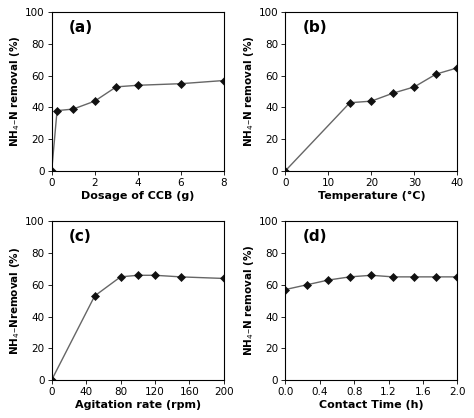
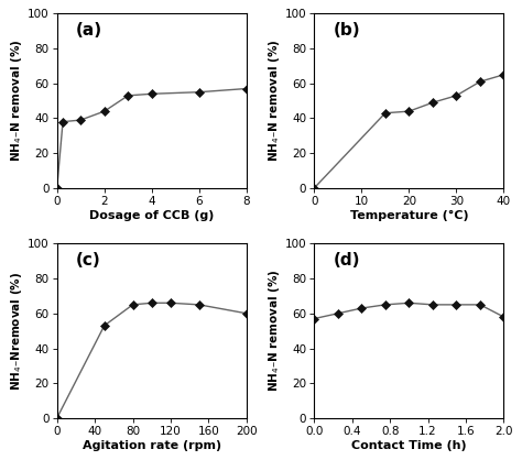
200: 64 -> 60
2.0: 65 -> 58
